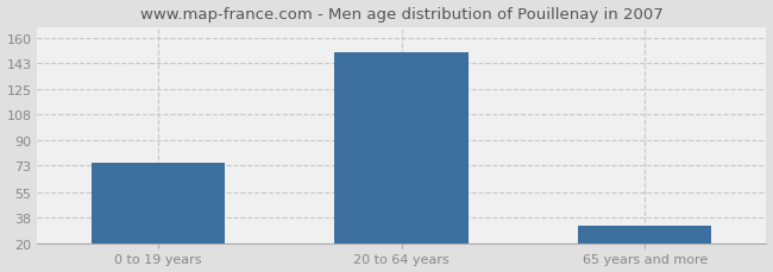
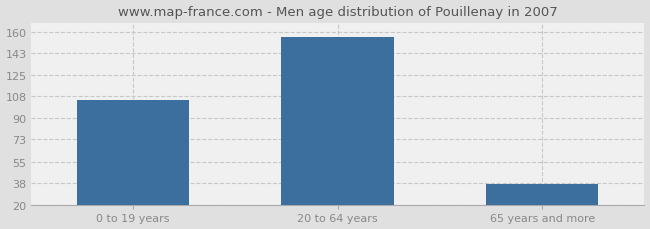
0 to 19 years: 75 -> 105
20 to 64 years: 150 -> 156
65 years and more: 32 -> 37
